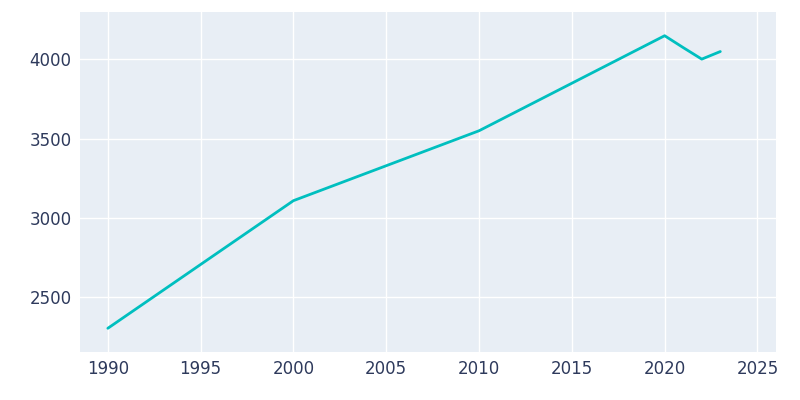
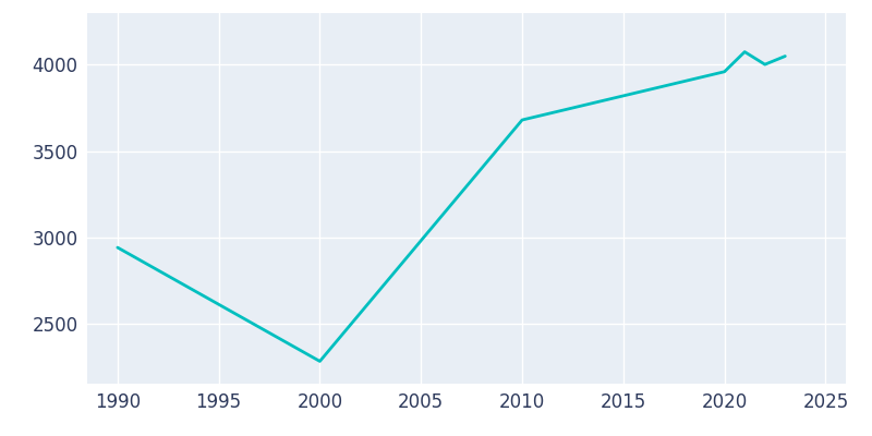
1990: 2300 -> 2940
2000: 3110 -> 2280
2010: 3550 -> 3680
2020: 4150 -> 3960
